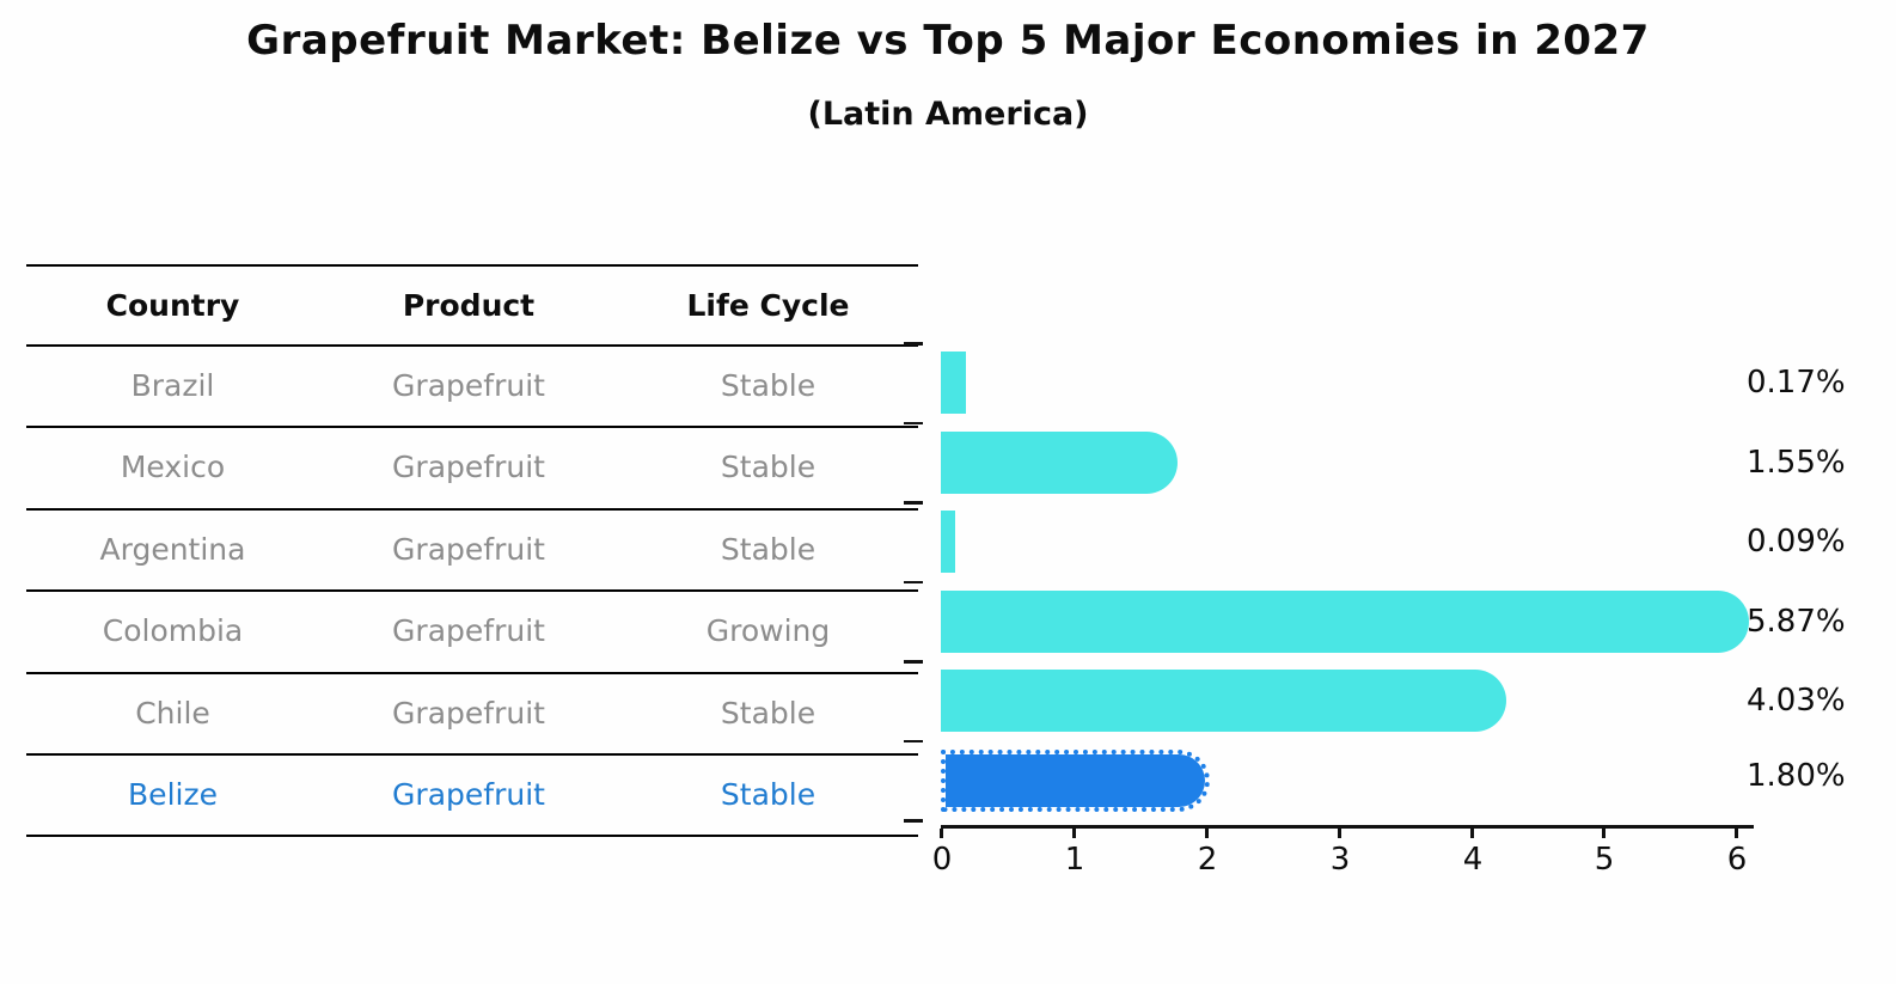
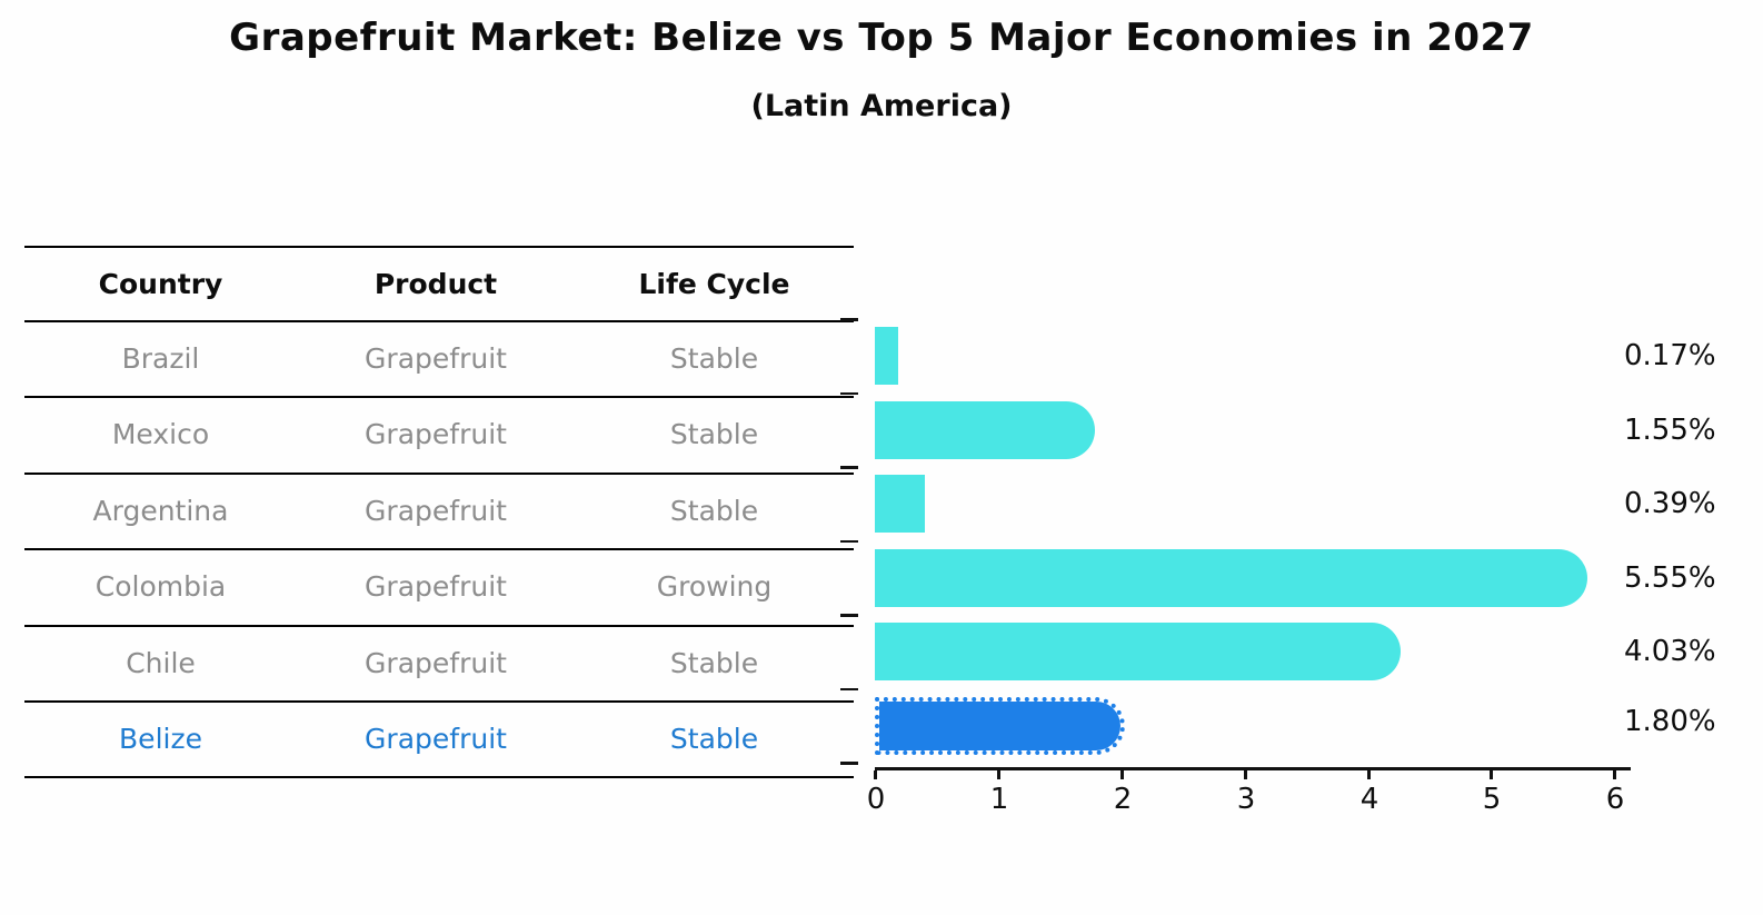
Argentina: 0.09% -> 0.39%
Colombia: 5.87% -> 5.55%
